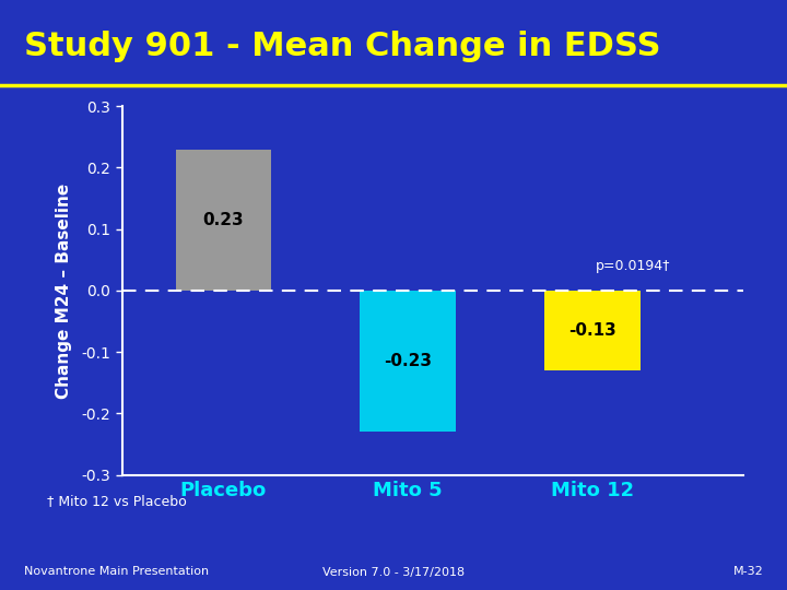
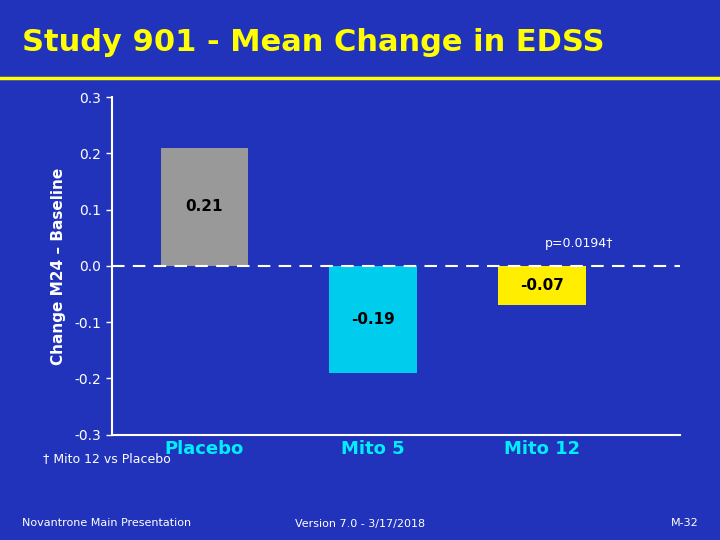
Placebo: 0.23 -> 0.21
Mito 5: -0.23 -> -0.19
Mito 12: -0.13 -> -0.07
